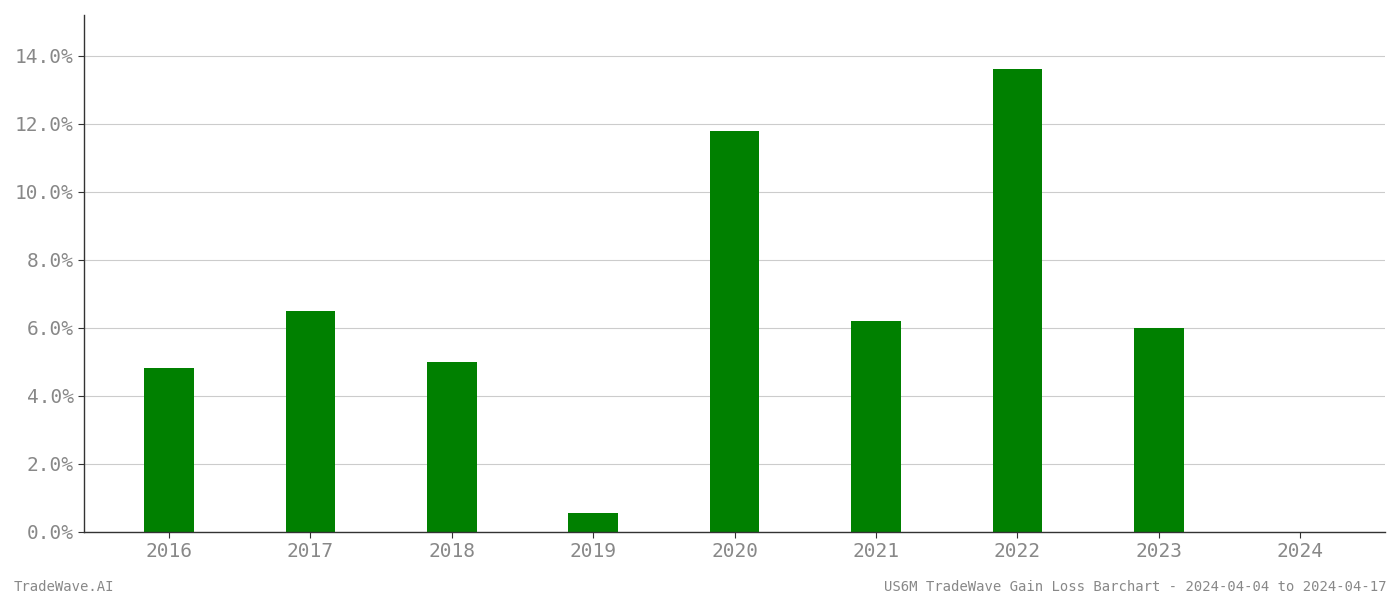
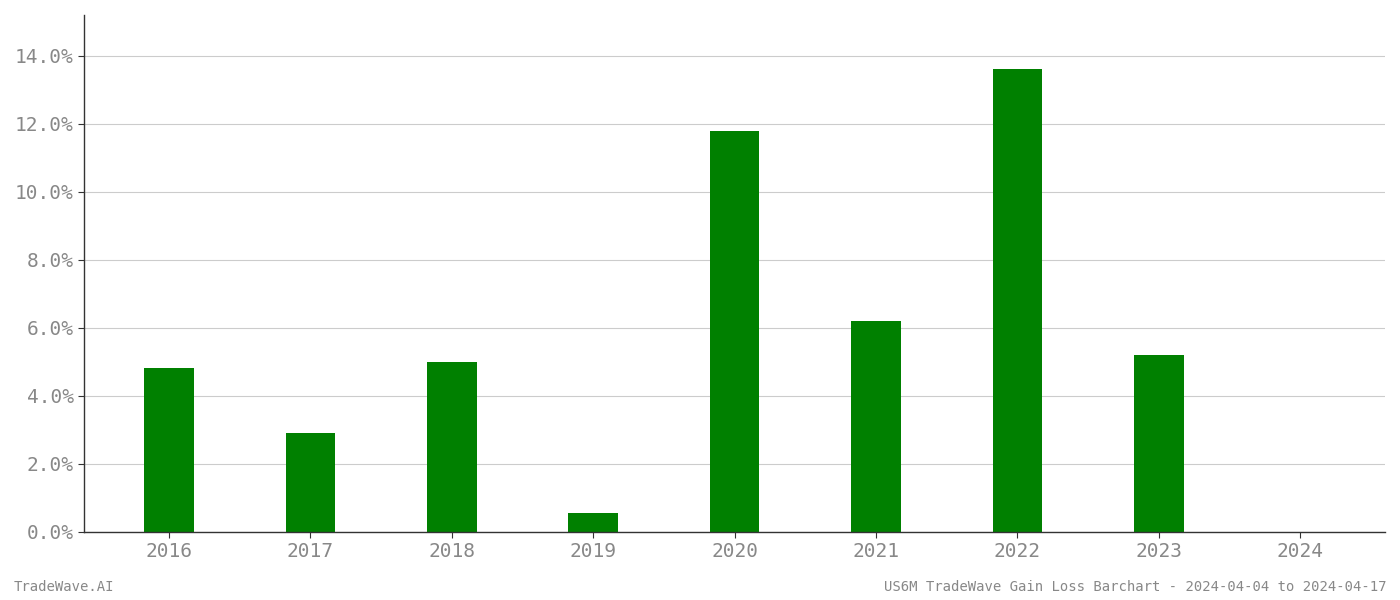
2017: 6.50% -> 2.90%
2023: 6.00% -> 5.20%
